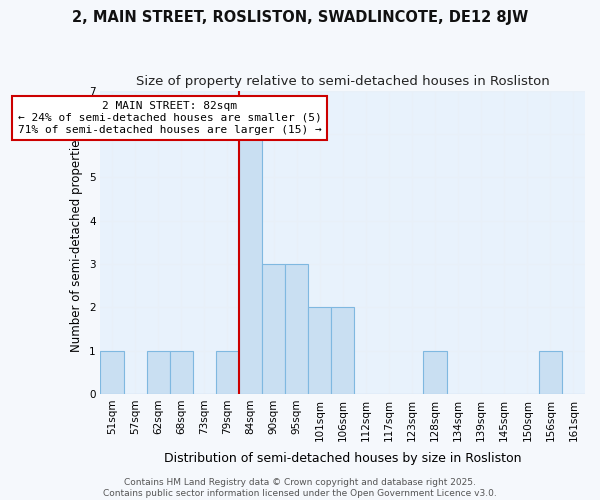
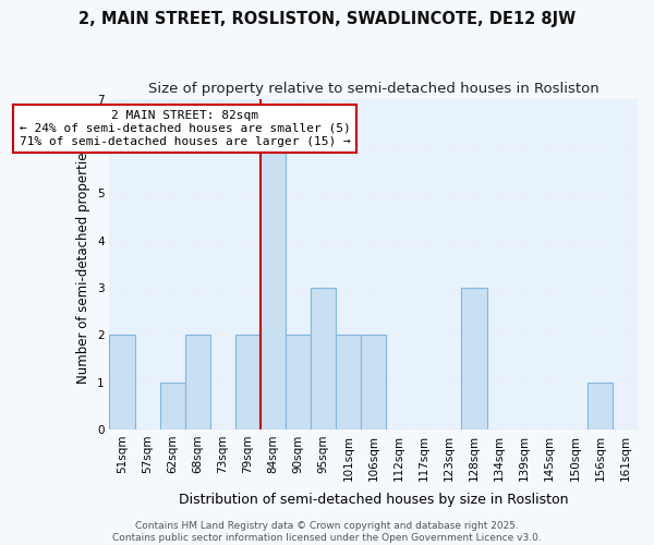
51sqm: 1 -> 2
68sqm: 1 -> 2
79sqm: 1 -> 2
90sqm: 3 -> 2
128sqm: 1 -> 3
